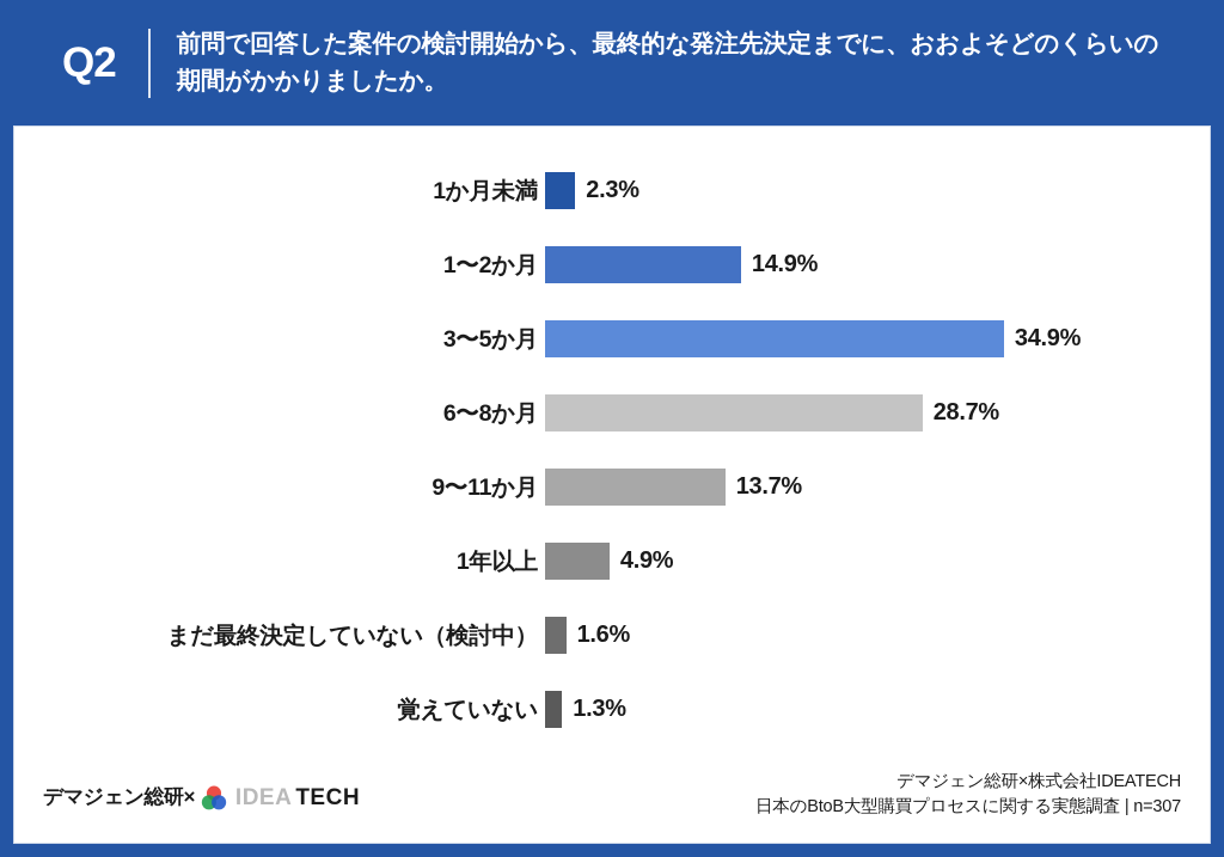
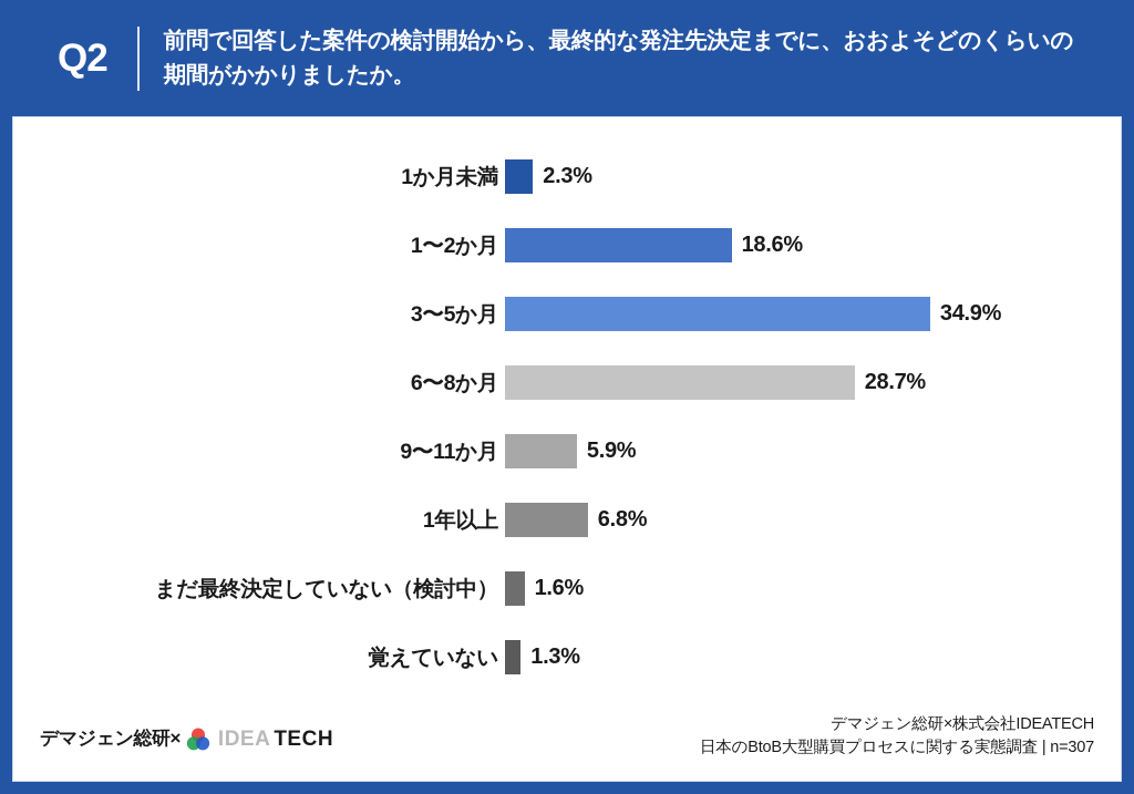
1〜2か月: 14.9% -> 18.6%
9〜11か月: 13.7% -> 5.9%
1年以上: 4.9% -> 6.8%
